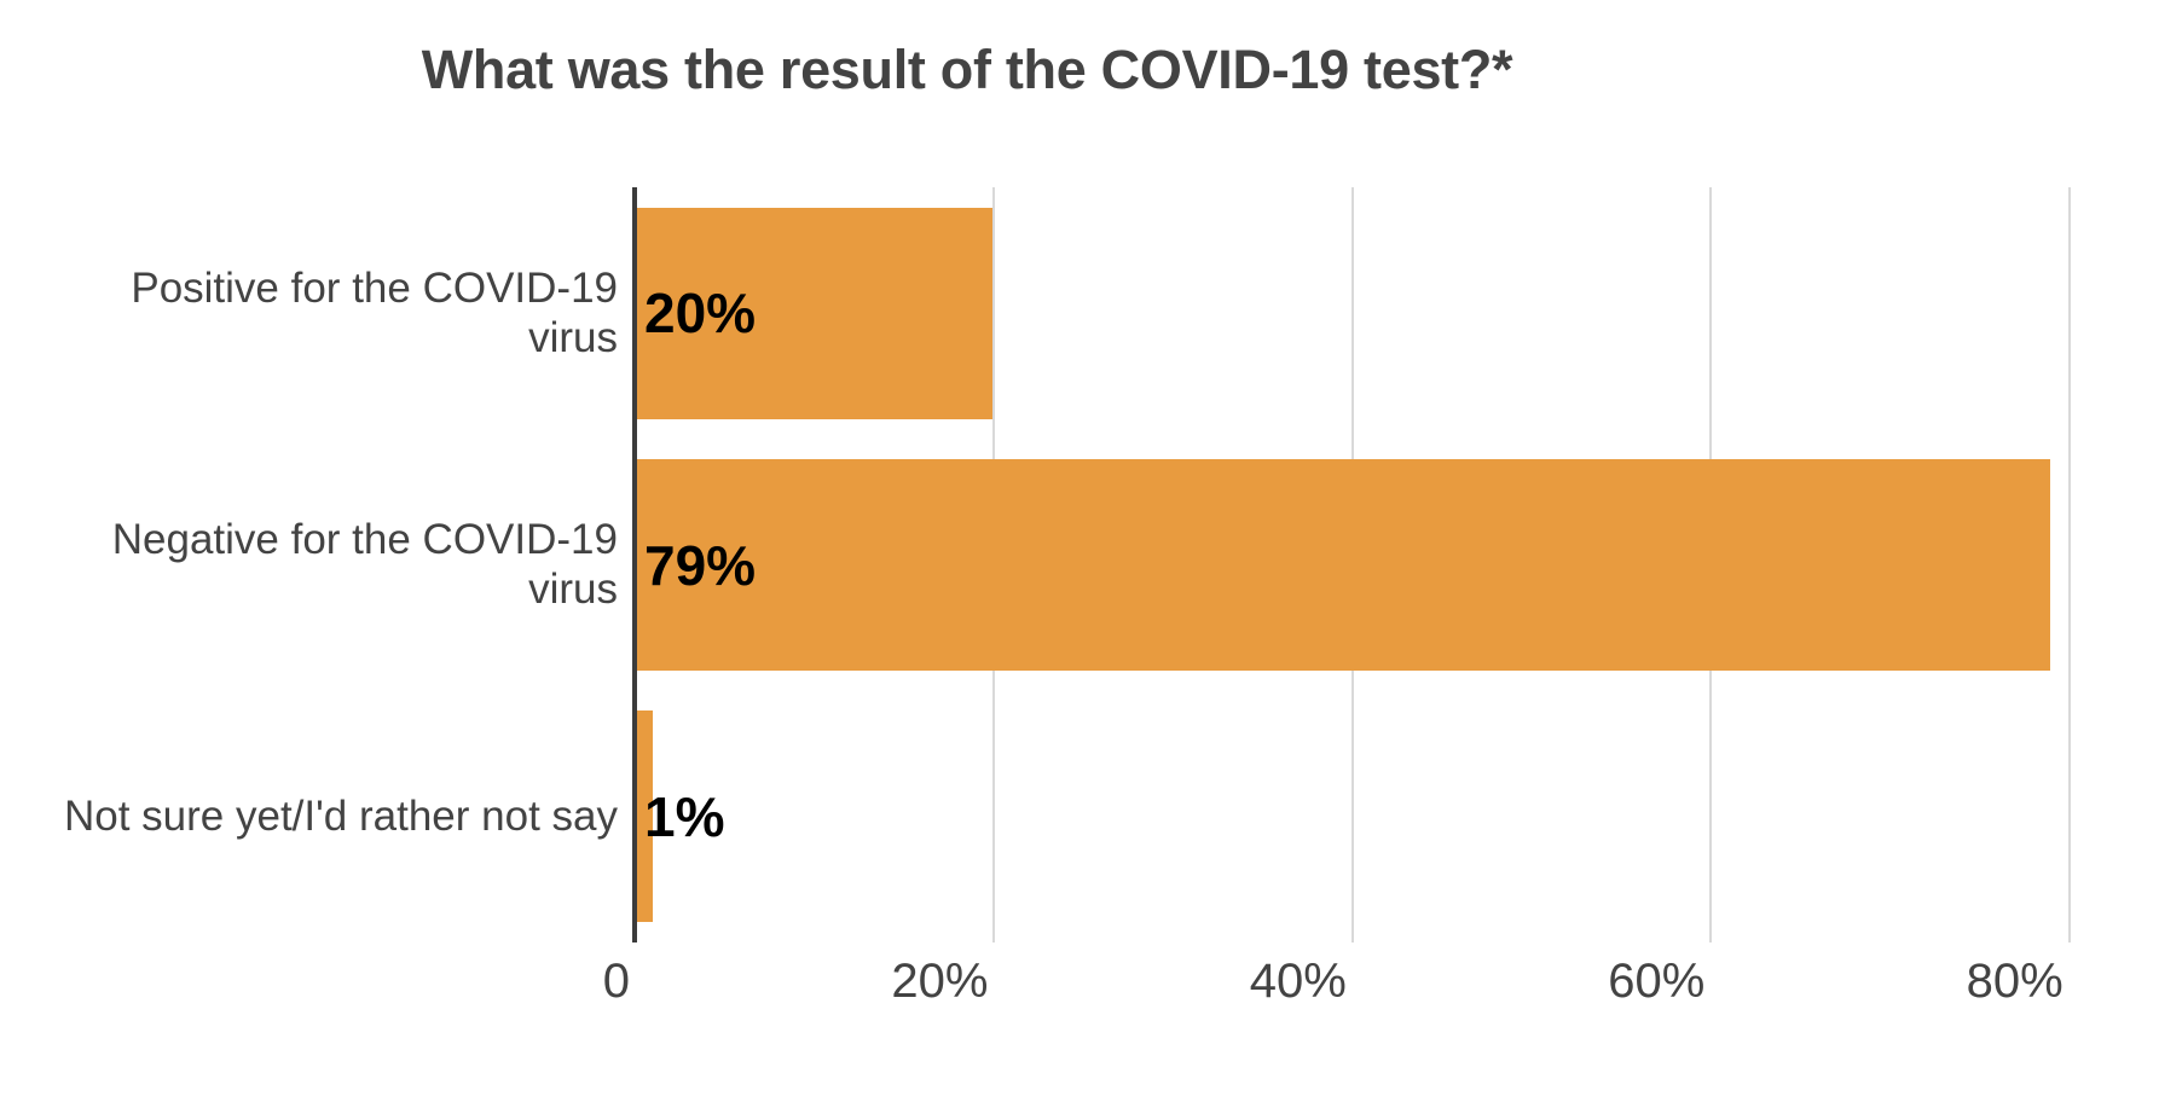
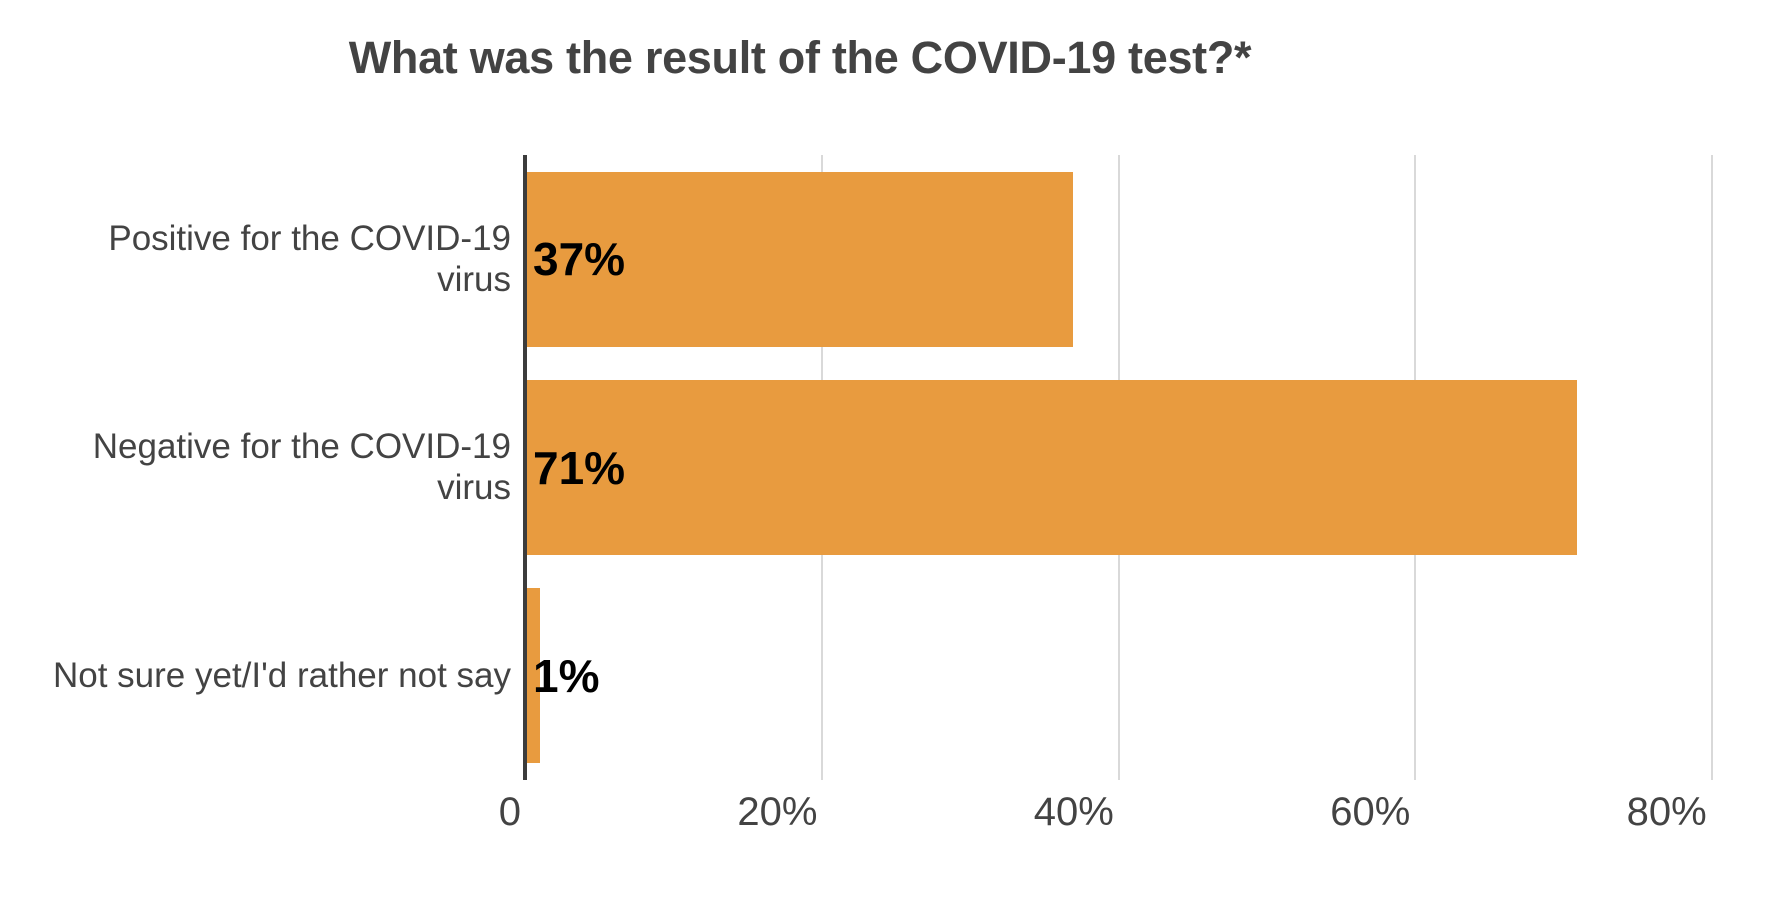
Positive for the COVID-19 virus: 20% -> 37%
Negative for the COVID-19 virus: 79% -> 71%
